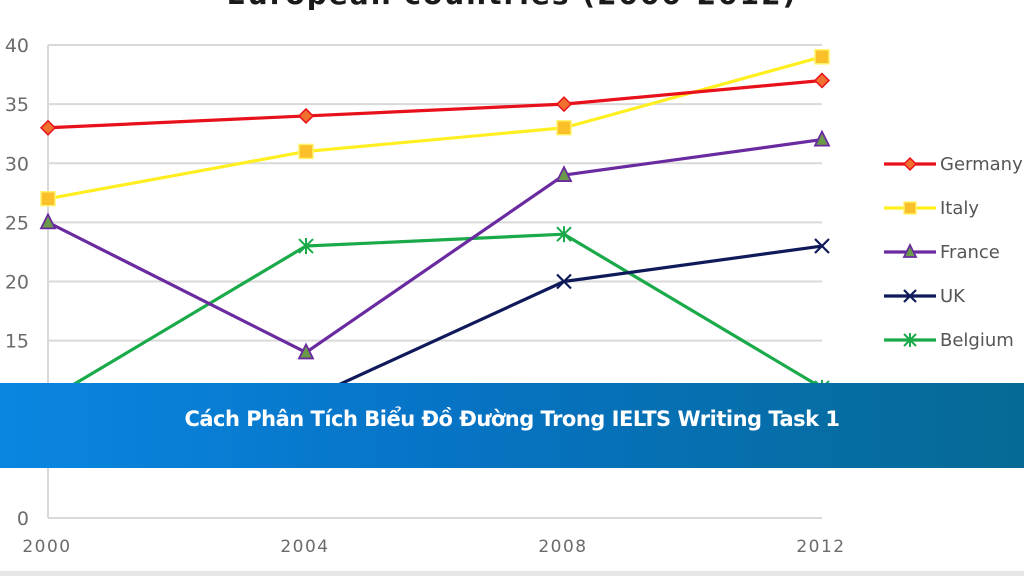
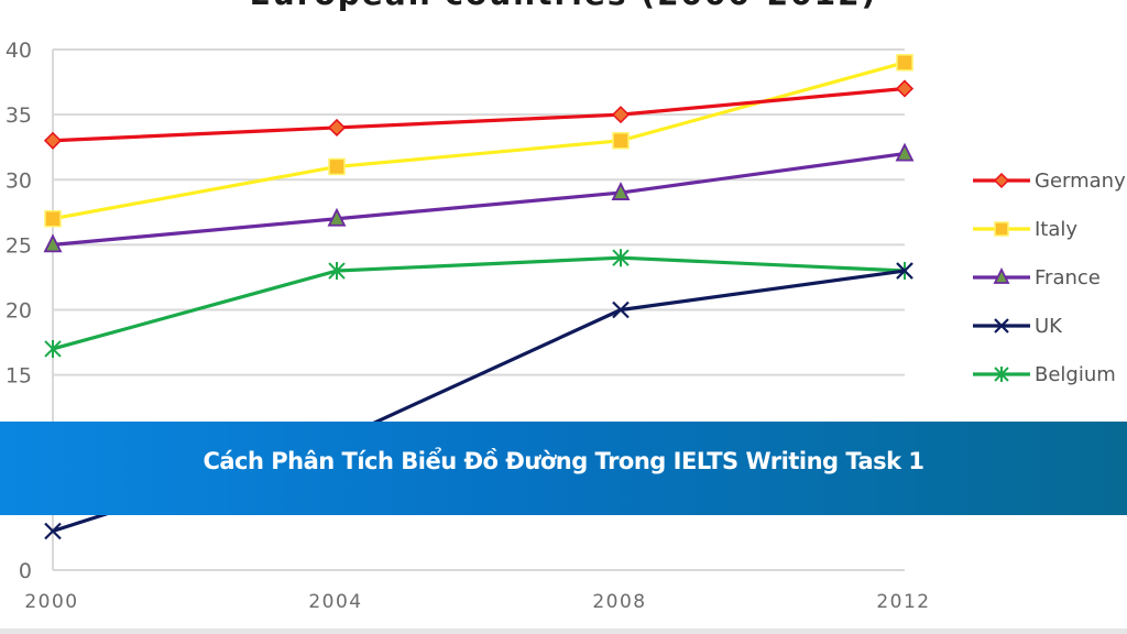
UK/2000: 7 -> 3
Belgium/2000: 10 -> 17
France/2004: 14 -> 27
Belgium/2012: 11 -> 23
